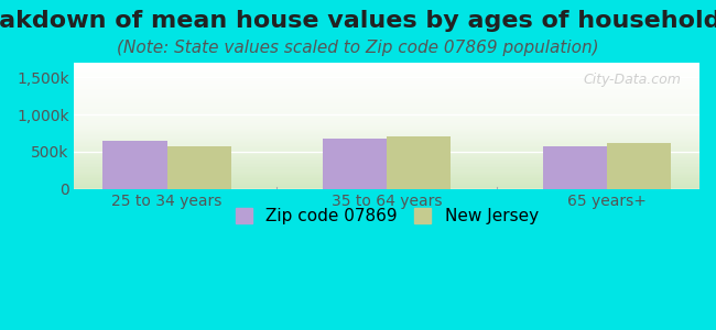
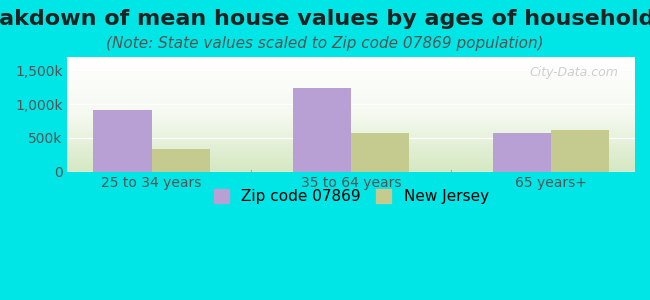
Zip code 07869/25 to 34 years: 650k -> 920k
New Jersey/25 to 34 years: 580k -> 340k
Zip code 07869/35 to 64 years: 680k -> 1,240k
New Jersey/35 to 64 years: 700k -> 580k
